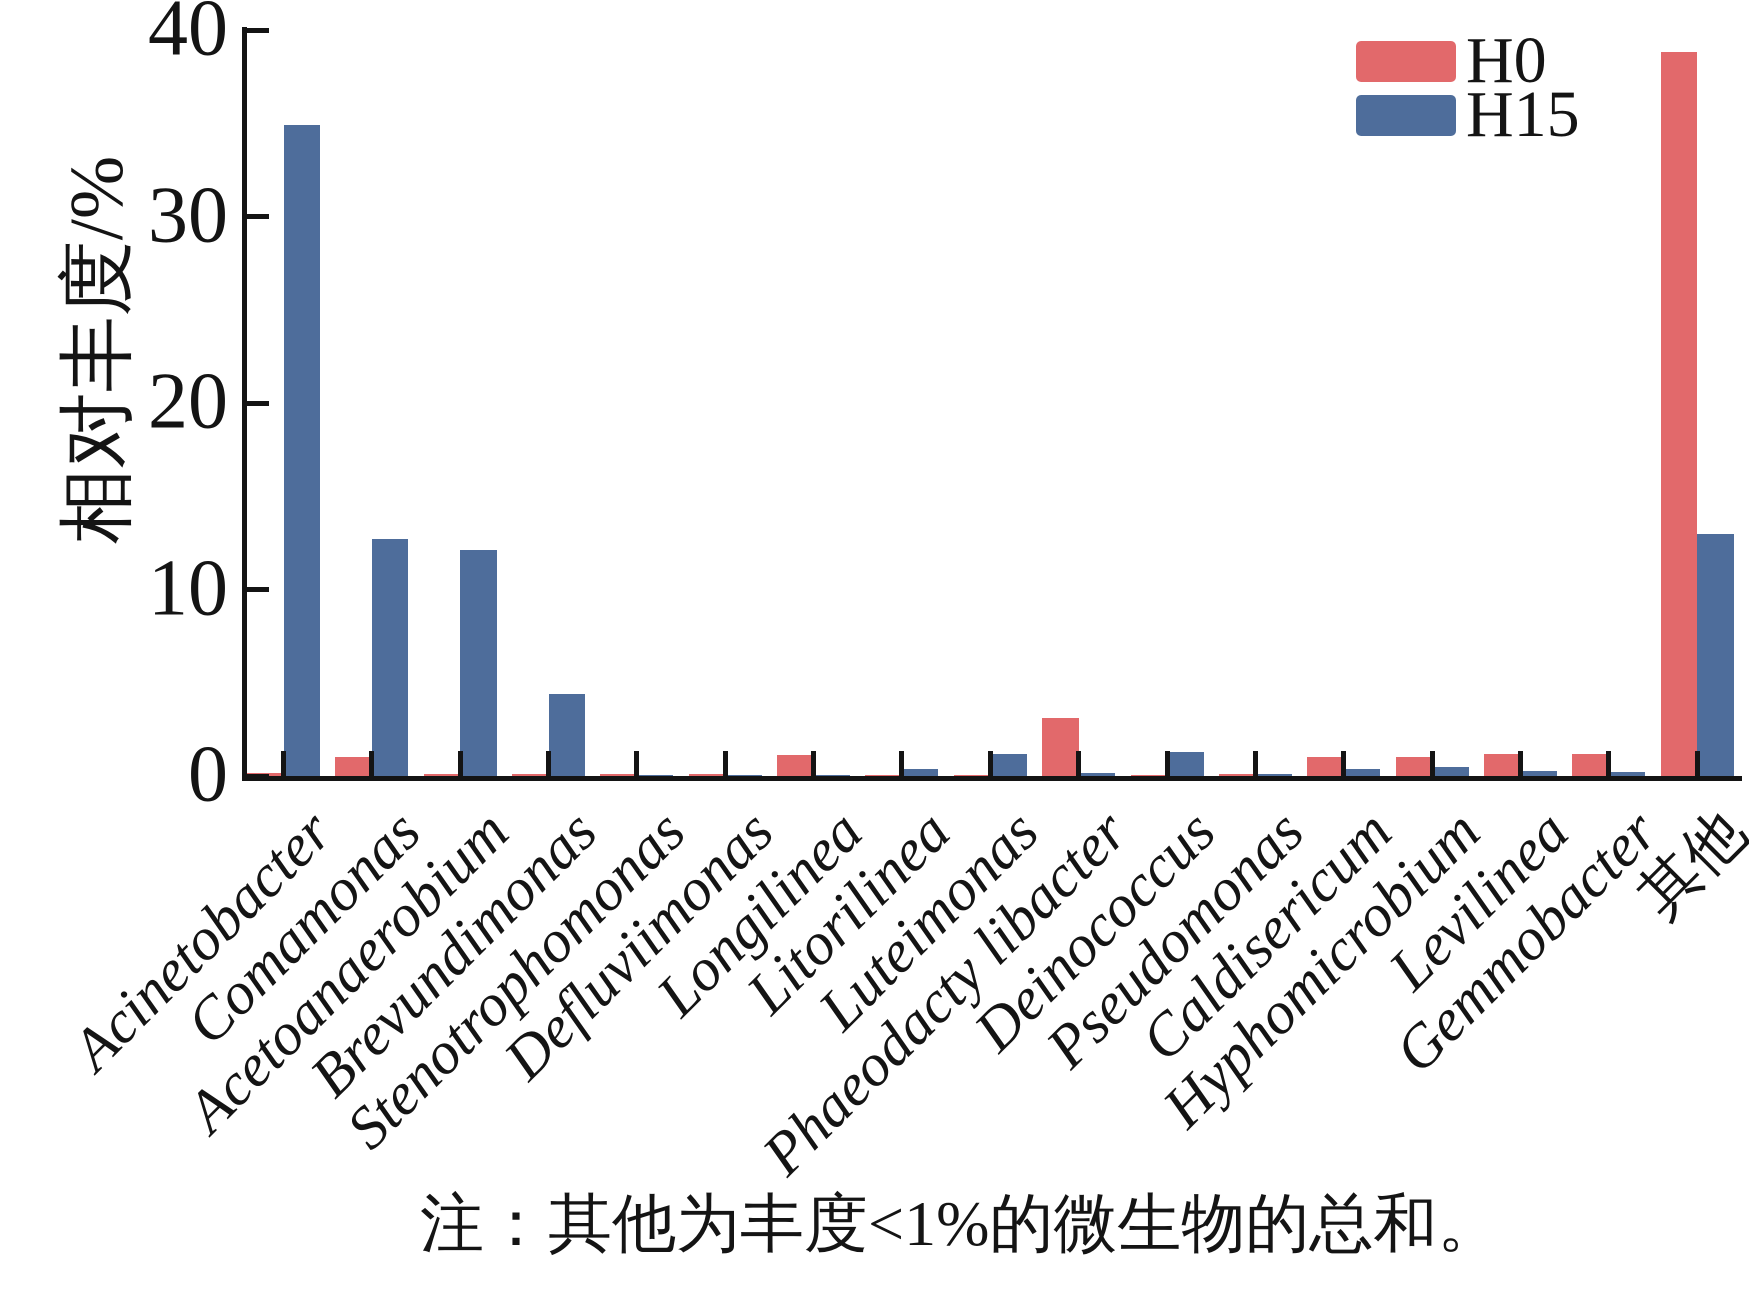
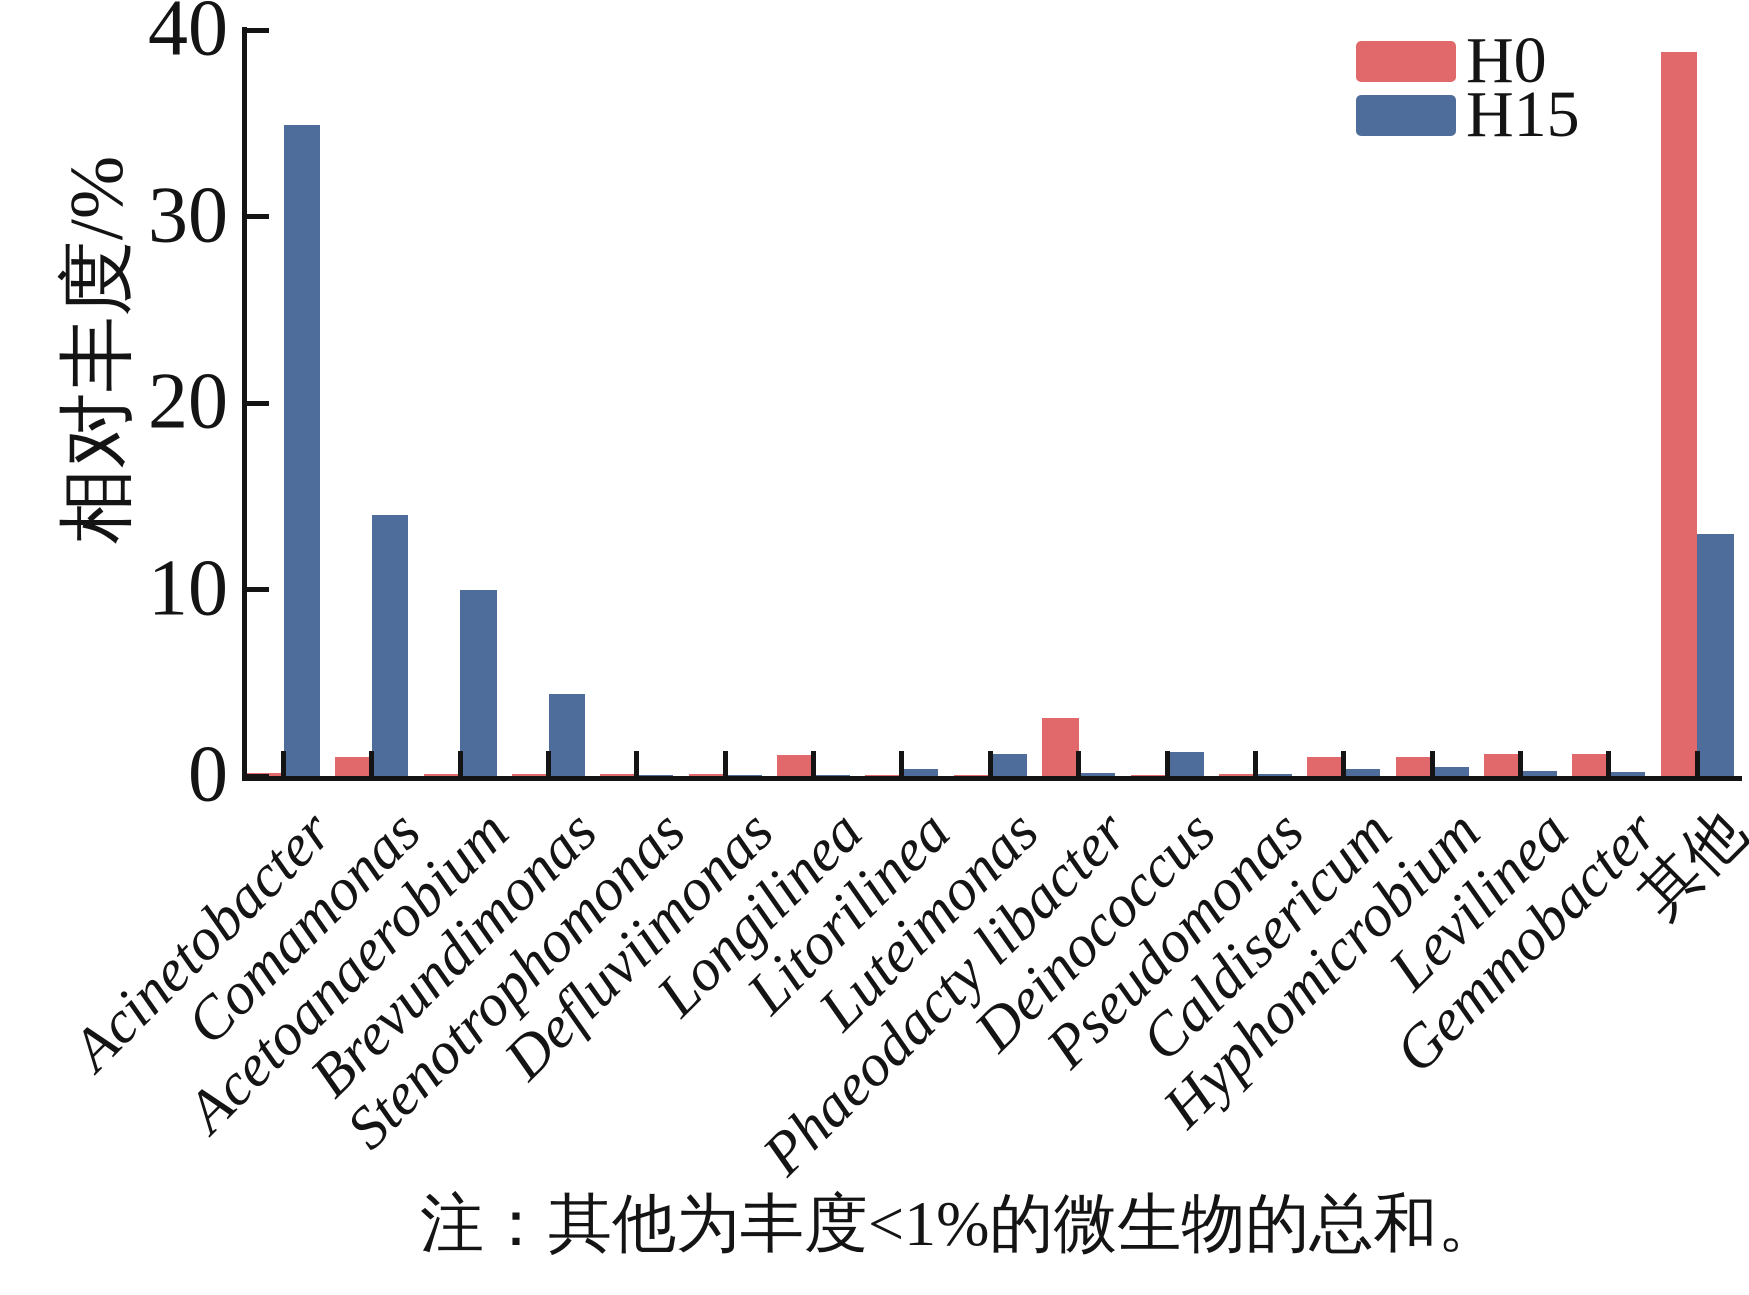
H15/Comamonas: 12.7 -> 14.0
H15/Acetoanaerobium: 12.1 -> 10.0
